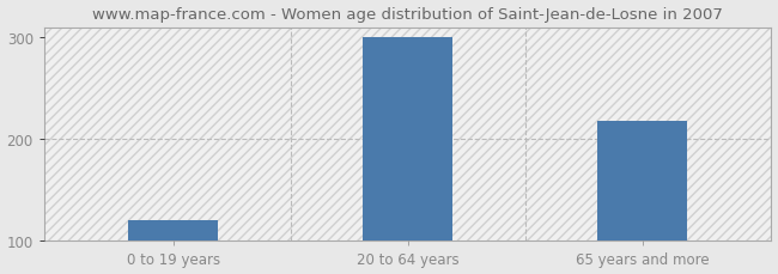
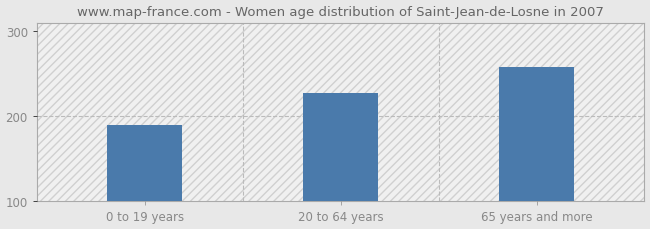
0 to 19 years: 120 -> 190
20 to 64 years: 300 -> 228
65 years and more: 218 -> 258
